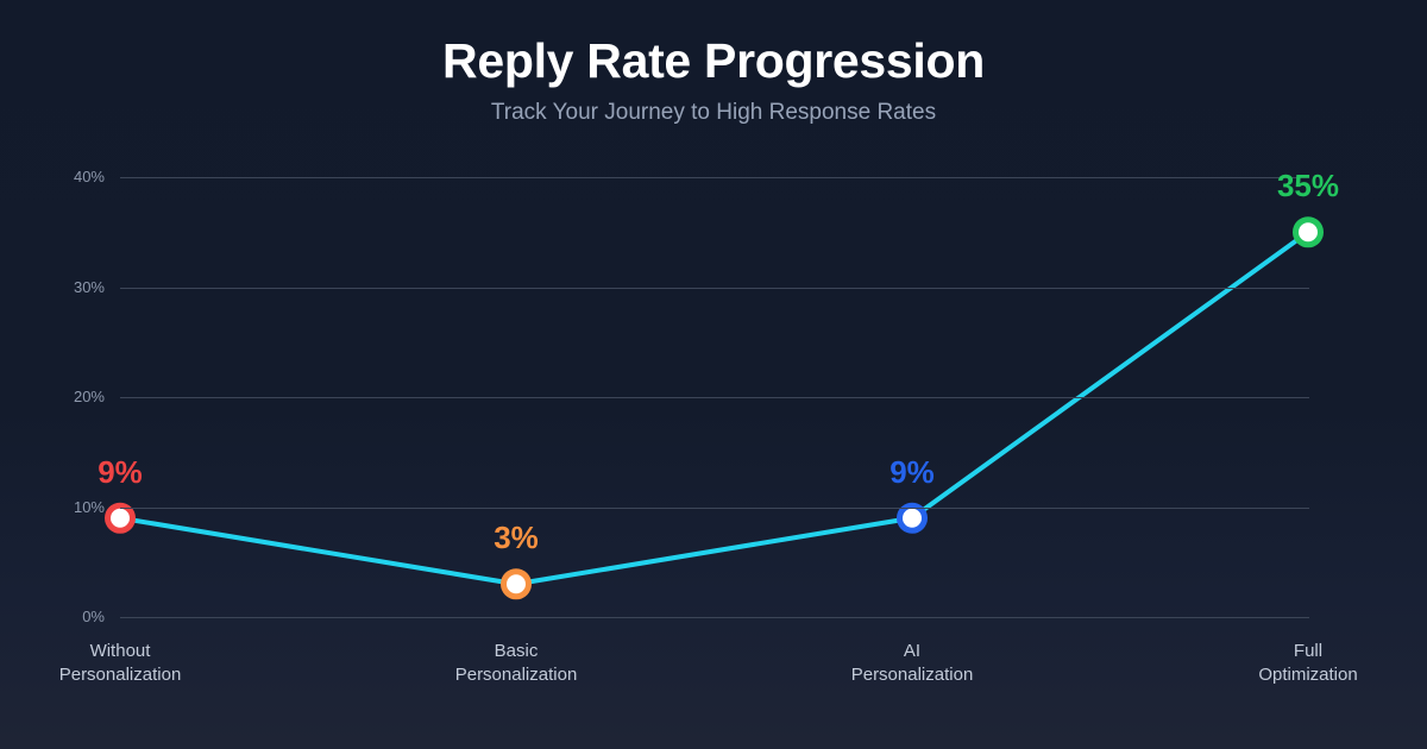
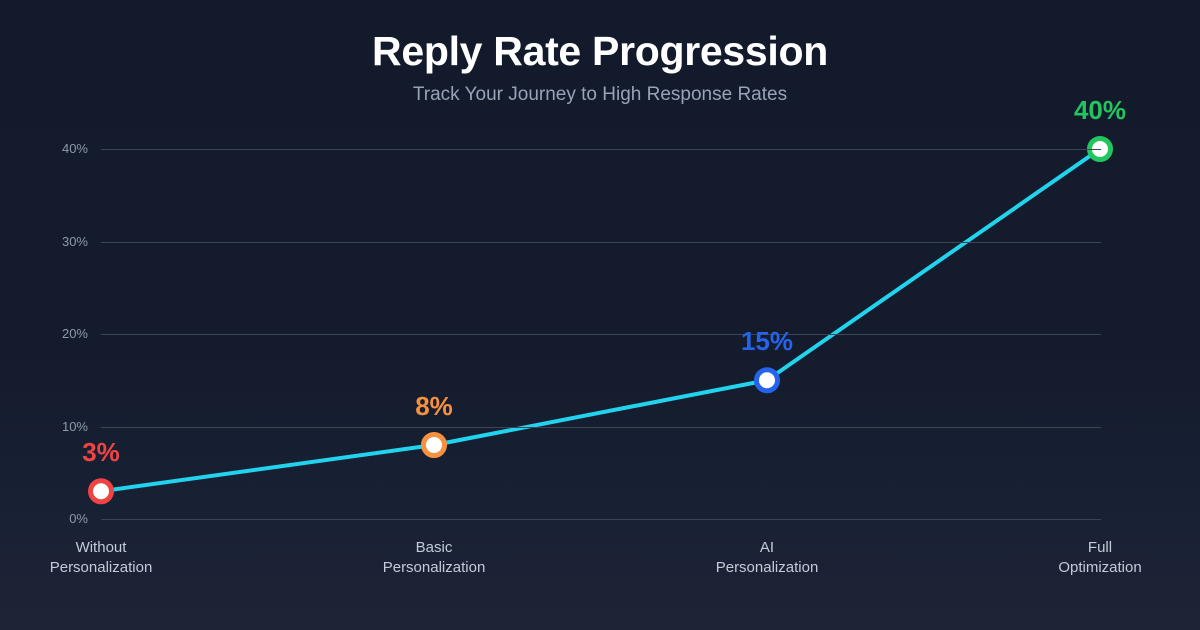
Without Personalization: 9% -> 3%
Basic Personalization: 3% -> 8%
AI Personalization: 9% -> 15%
Full Optimization: 35% -> 40%
